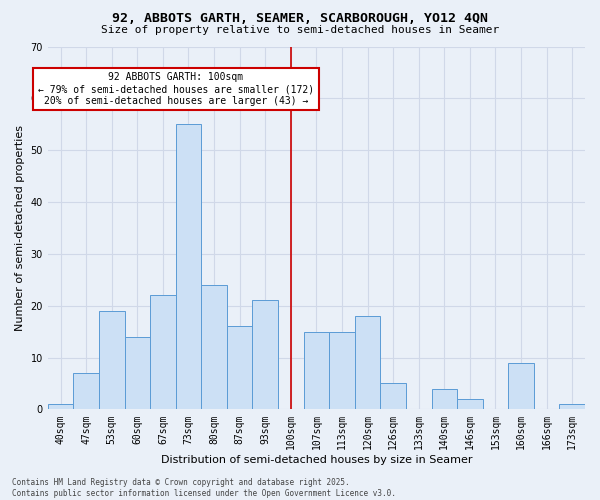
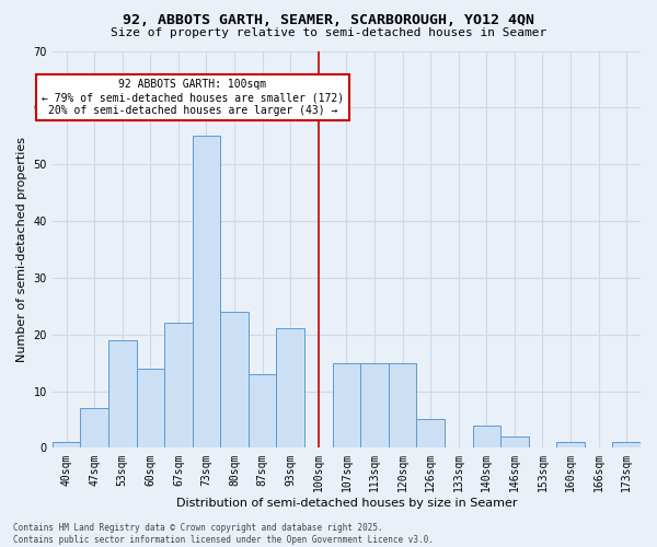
87sqm: 16 -> 13
120sqm: 18 -> 15
160sqm: 9 -> 1
